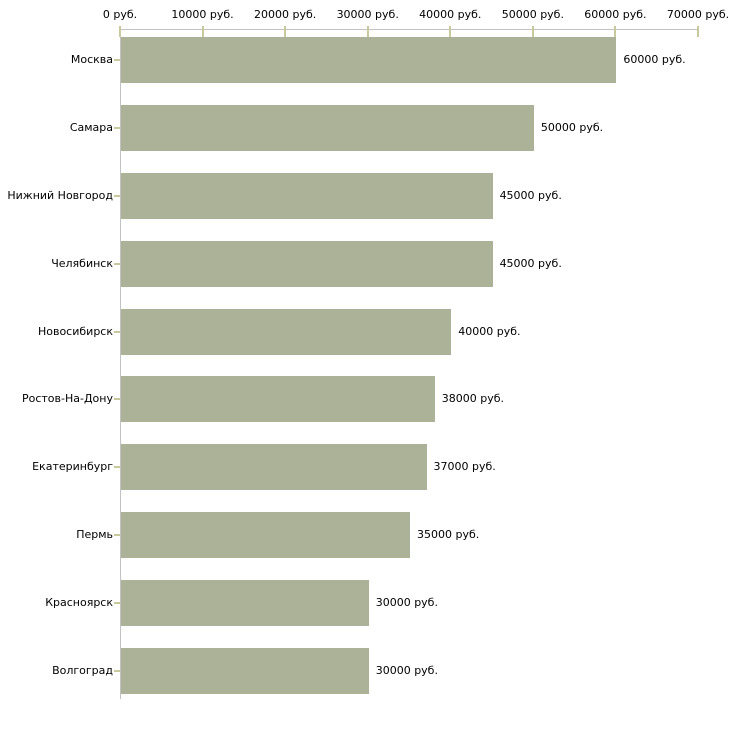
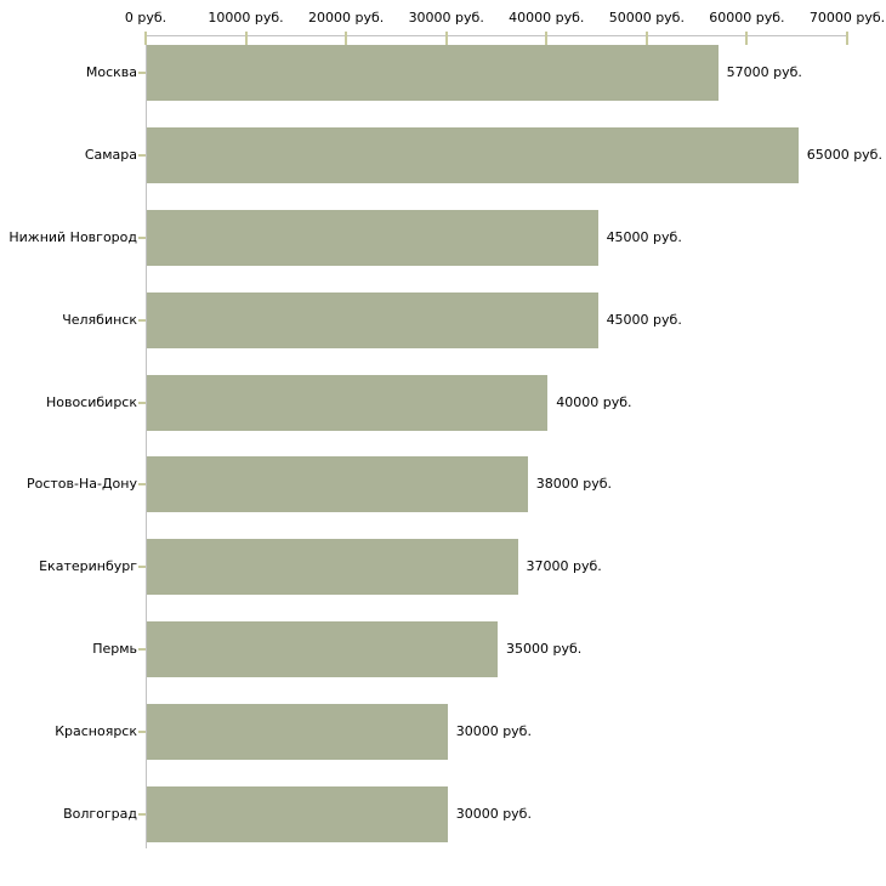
Москва: 60000 -> 57000
Самара: 50000 -> 65000
